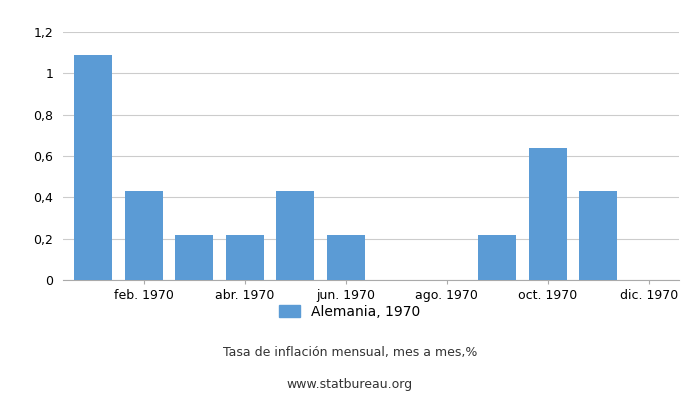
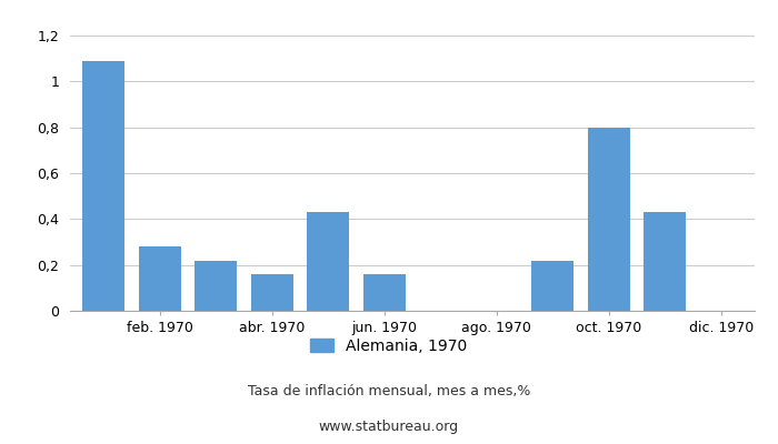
feb. 1970: 0,43 -> 0,28
abr. 1970: 0,22 -> 0,16
jun. 1970: 0,22 -> 0,16
oct. 1970: 0,64 -> 0,80
